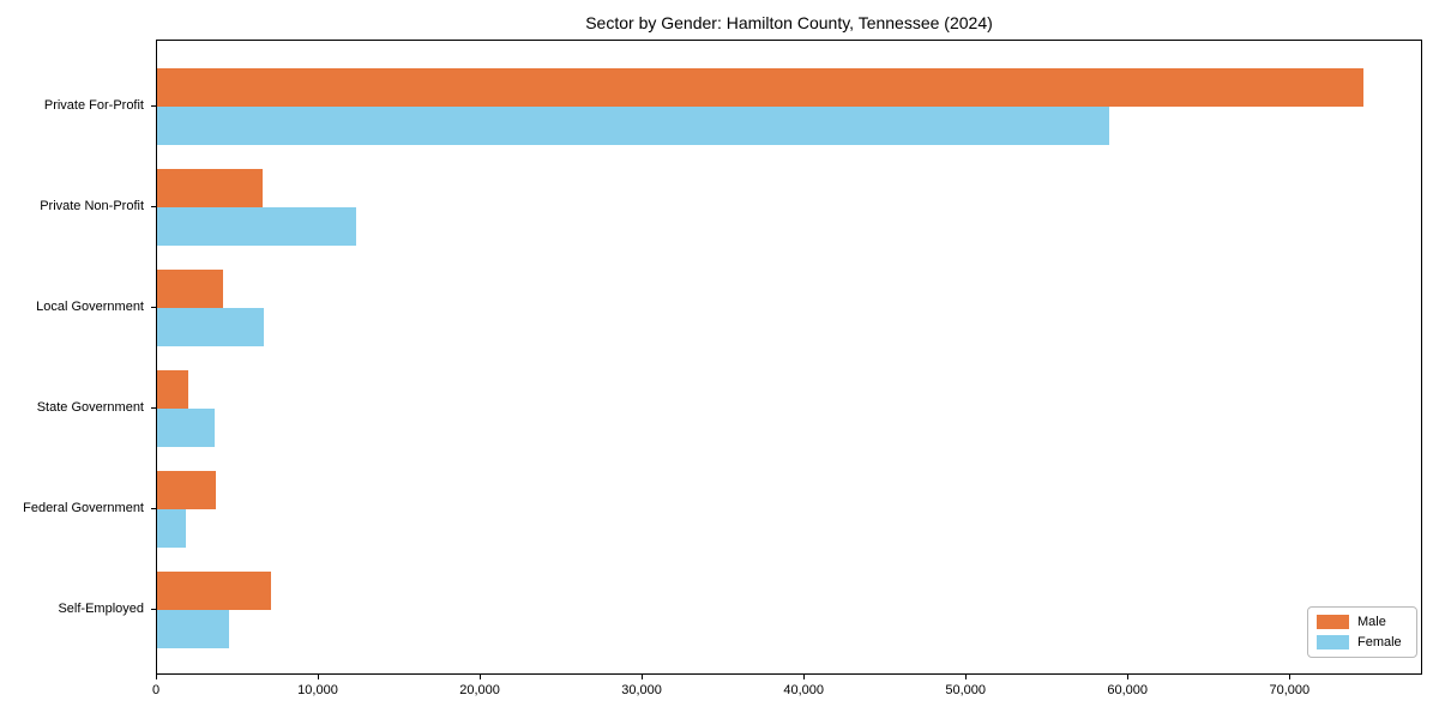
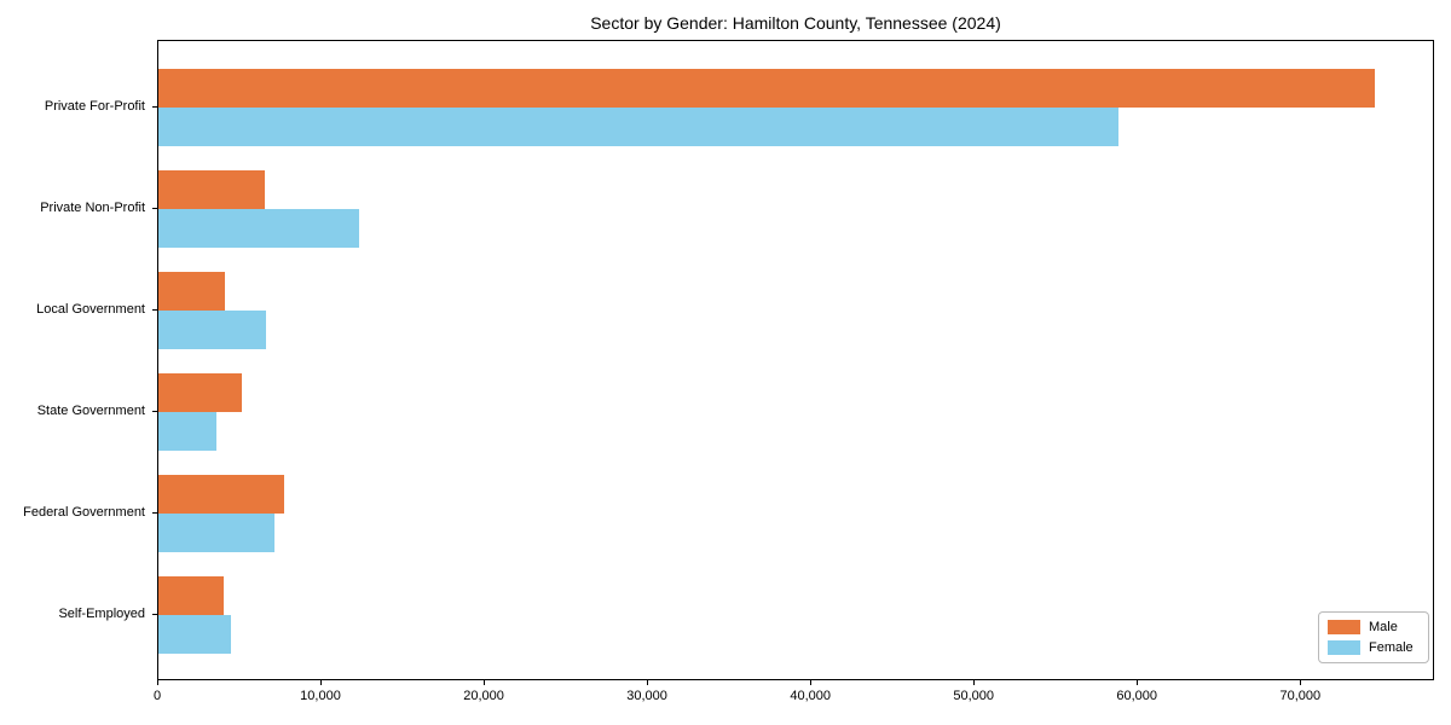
Male/State Government: 2000 -> 5100
Male/Federal Government: 3600 -> 7700
Female/Federal Government: 1800 -> 7100
Male/Self-Employed: 7000 -> 4000
